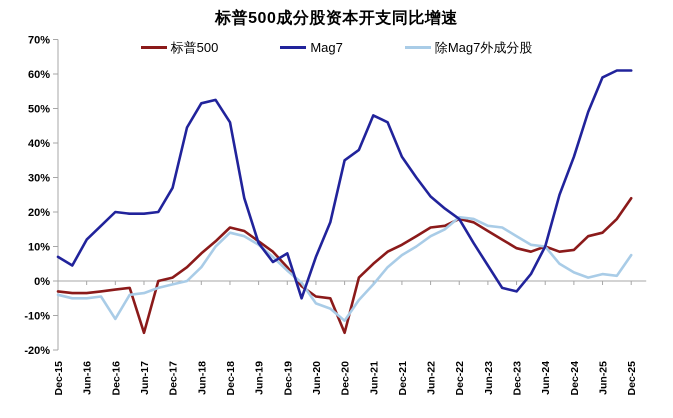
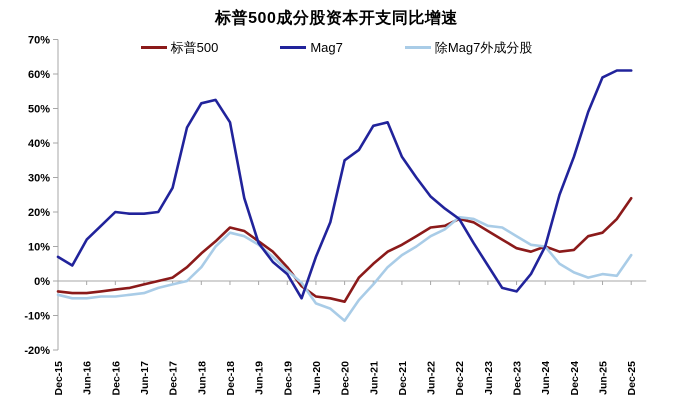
除Mag7外成分股/Dec-16: -11% -> -4%
标普500/Jun-17: -15% -> -1%
Mag7/Dec-19: 8% -> 2%
标普500/Dec-20: -15% -> -6%
Mag7/Jun-21: 48% -> 45%
